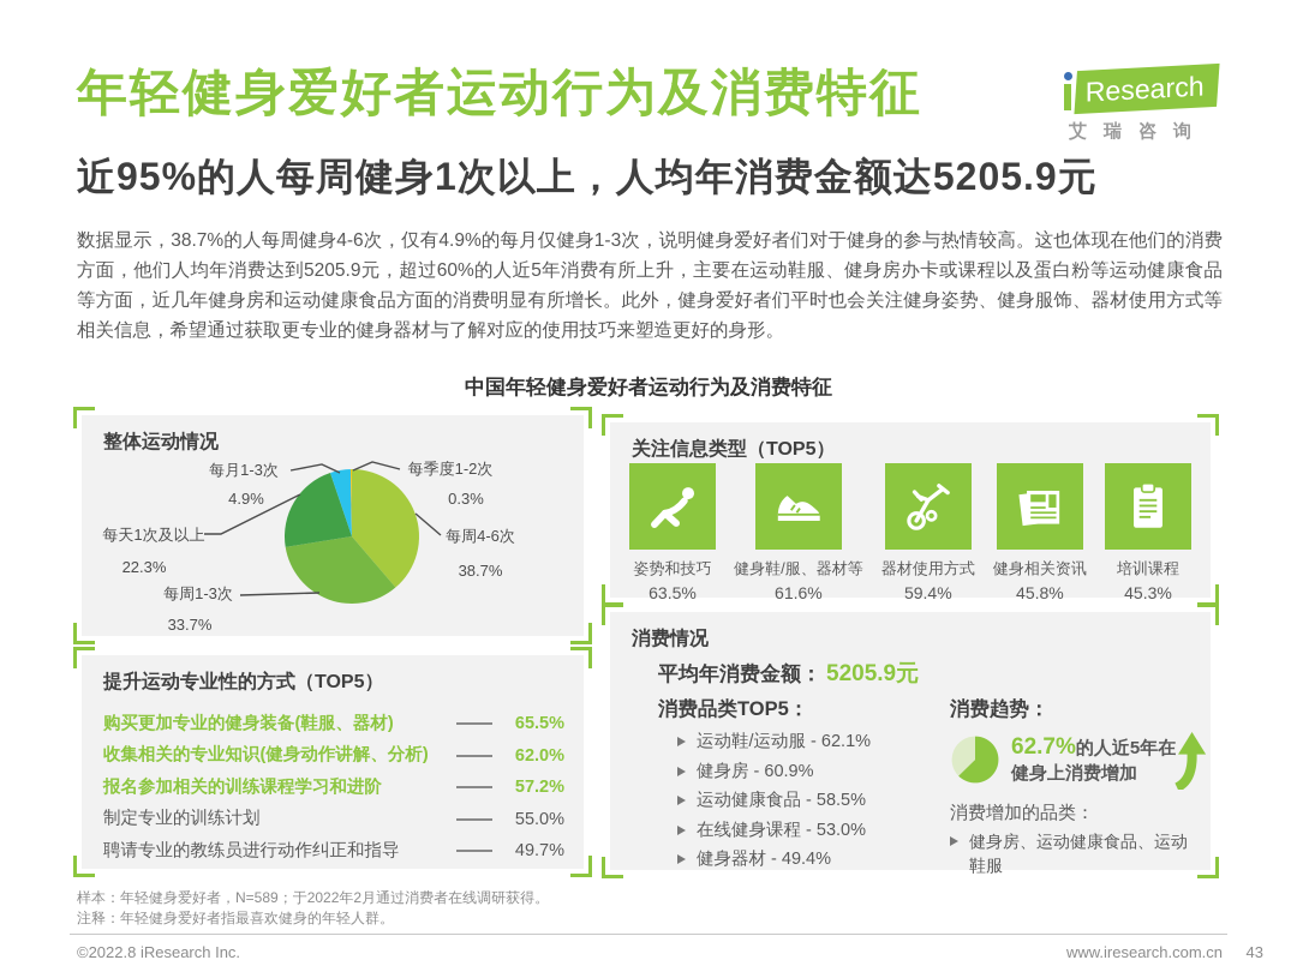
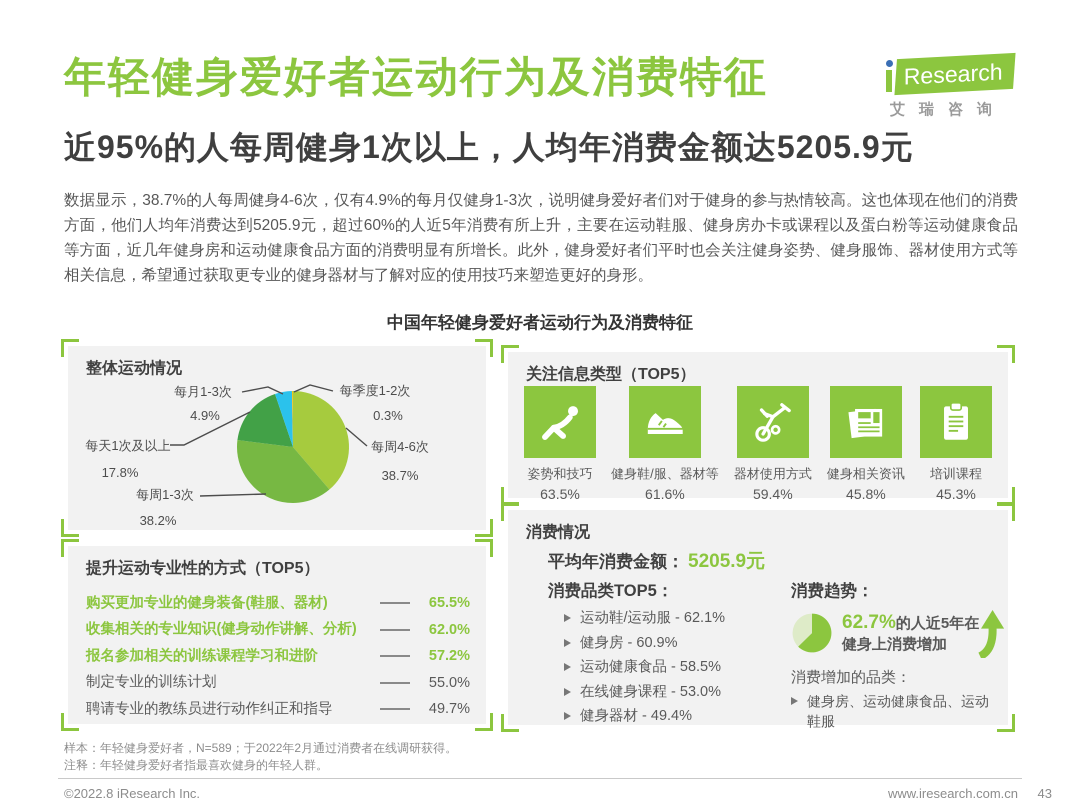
整体运动情况/每周1-3次: 33.7% -> 38.2%
整体运动情况/每天1次及以上: 22.3% -> 17.8%
